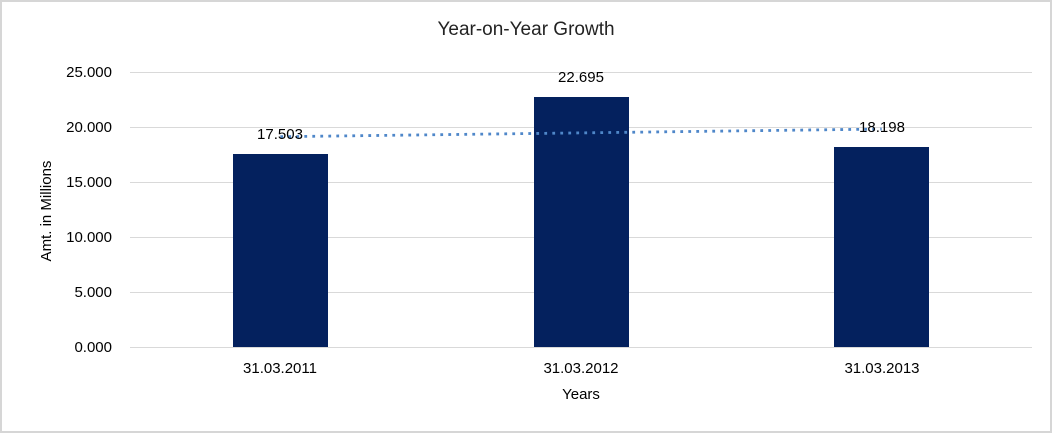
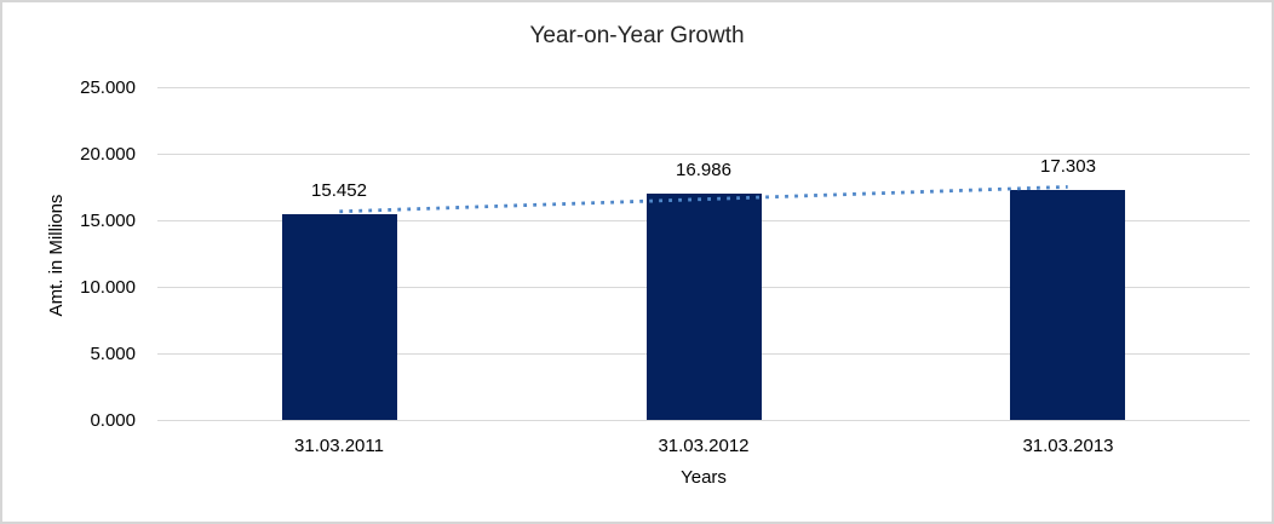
31.03.2011: 17.503 -> 15.452
31.03.2012: 22.695 -> 16.986
31.03.2013: 18.198 -> 17.303
